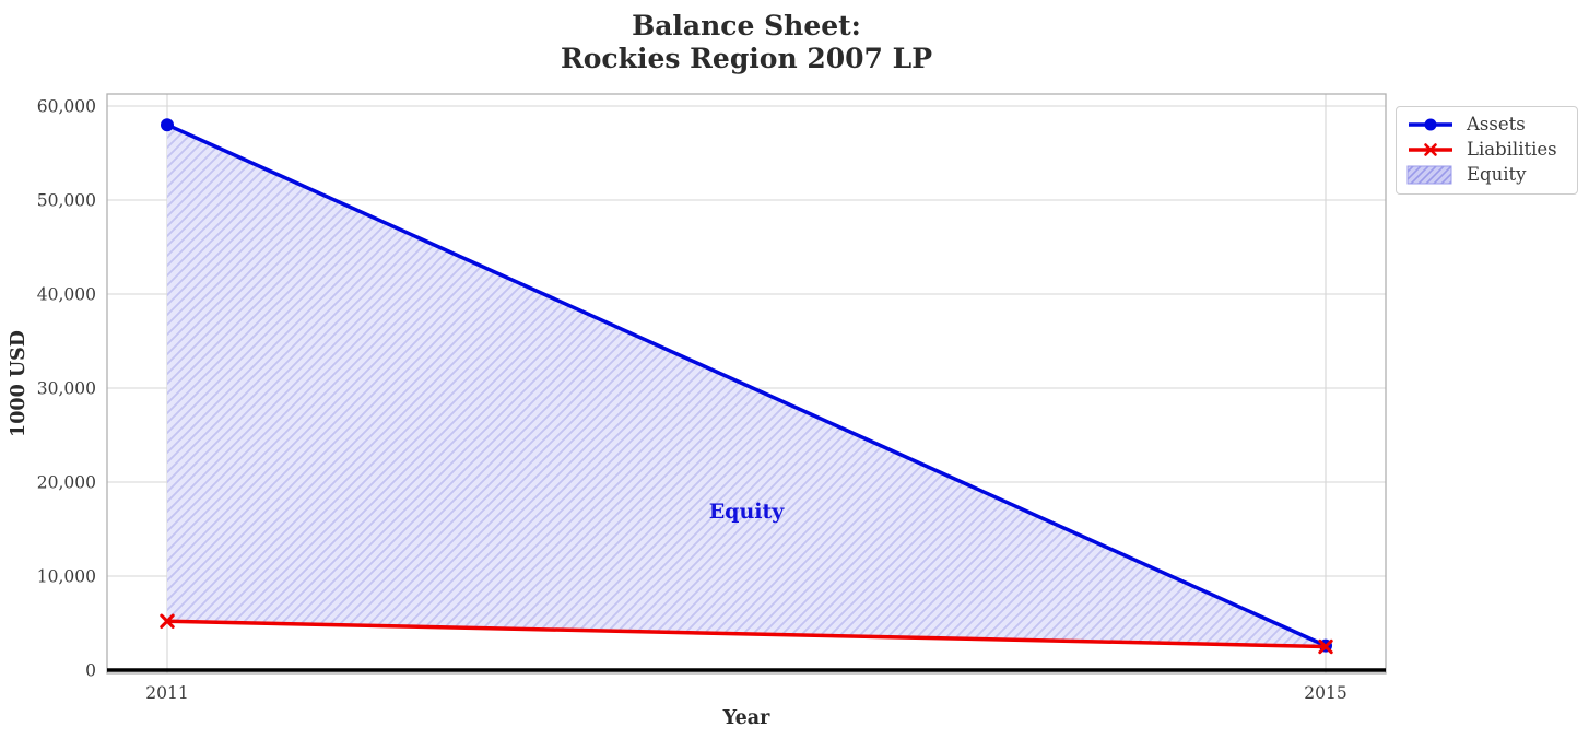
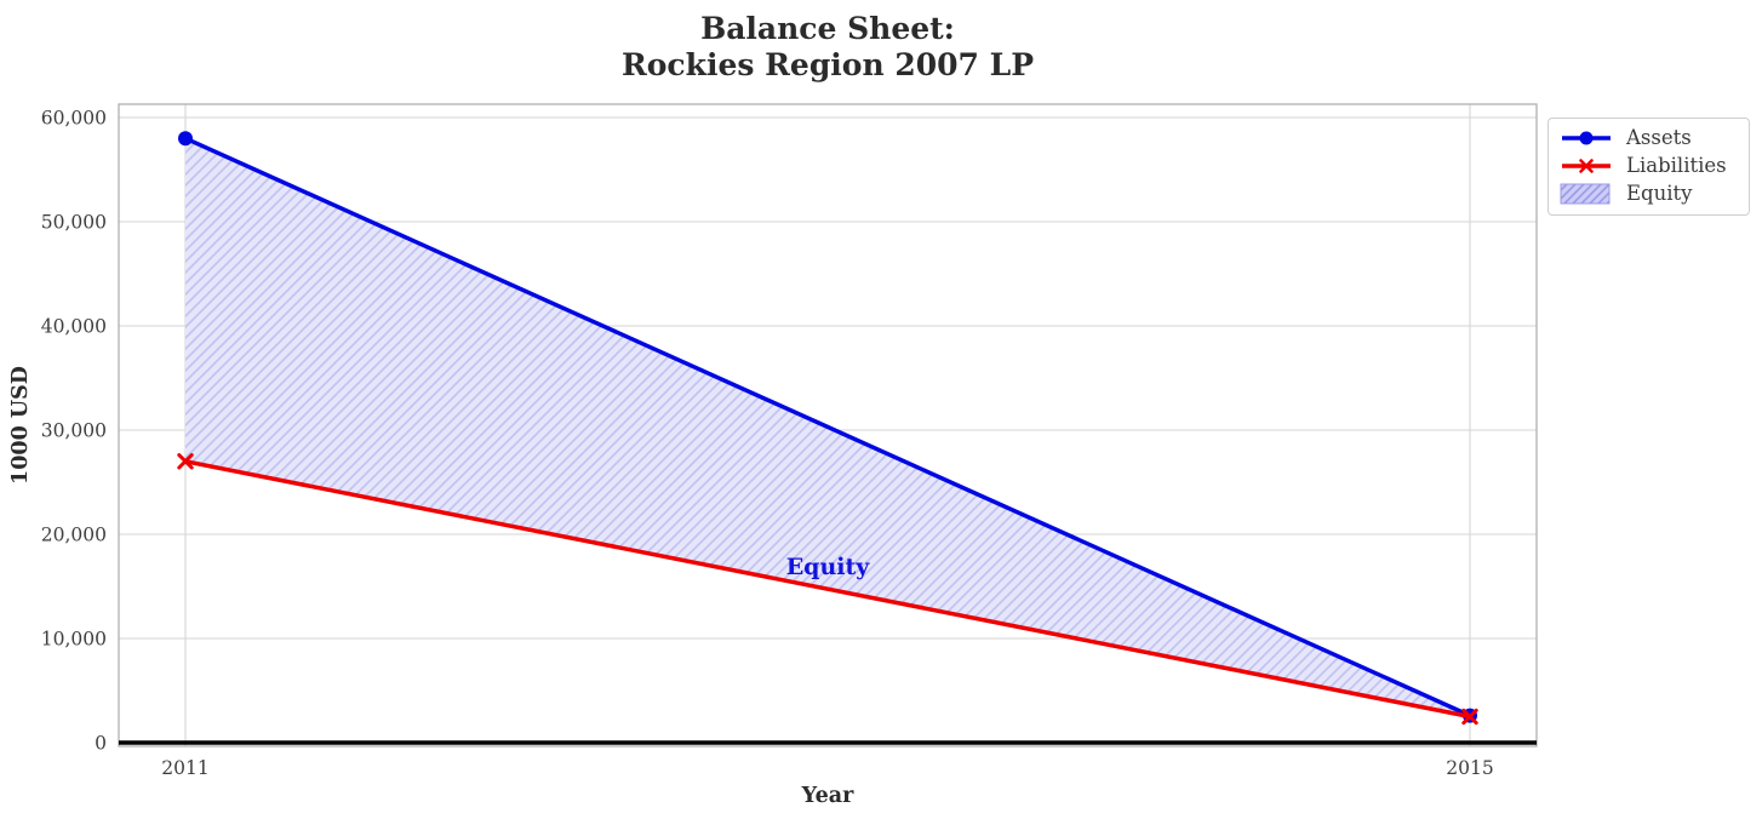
Liabilities/2011: 5000 -> 27000
